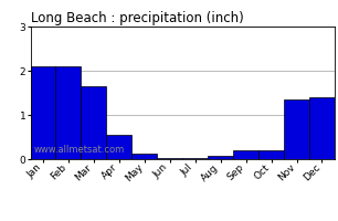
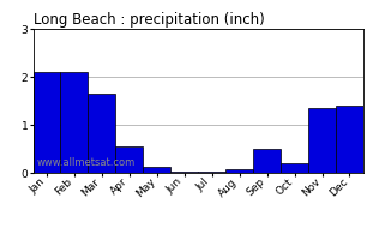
Sep: 0.20 -> 0.50
